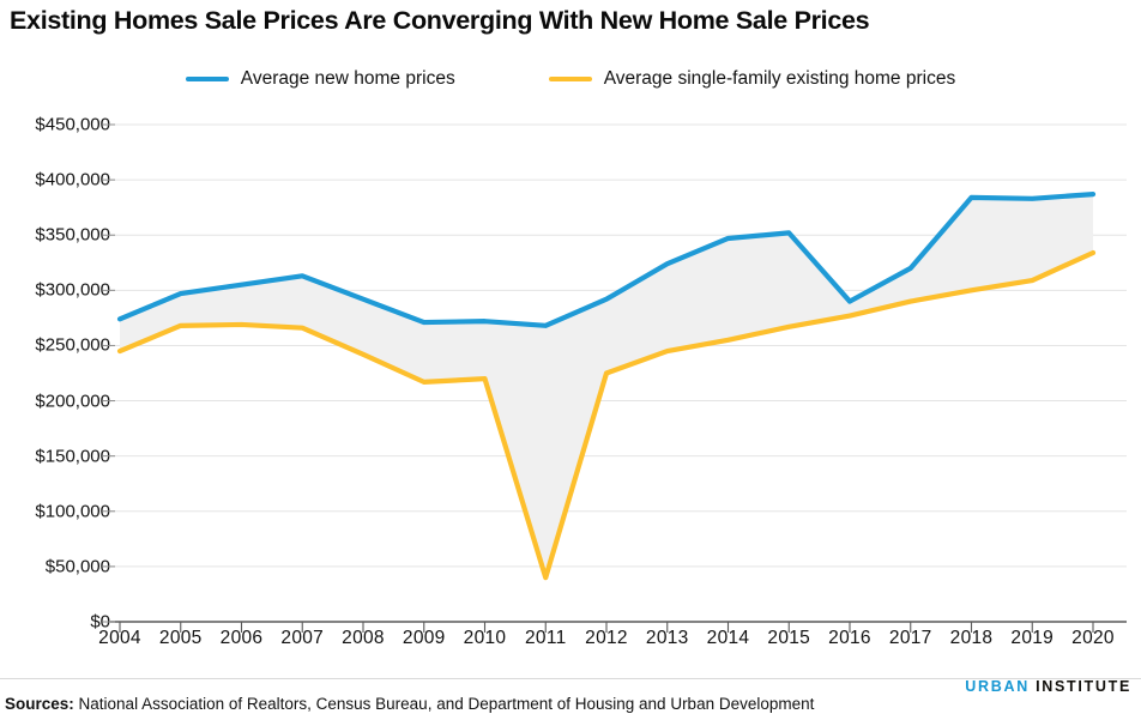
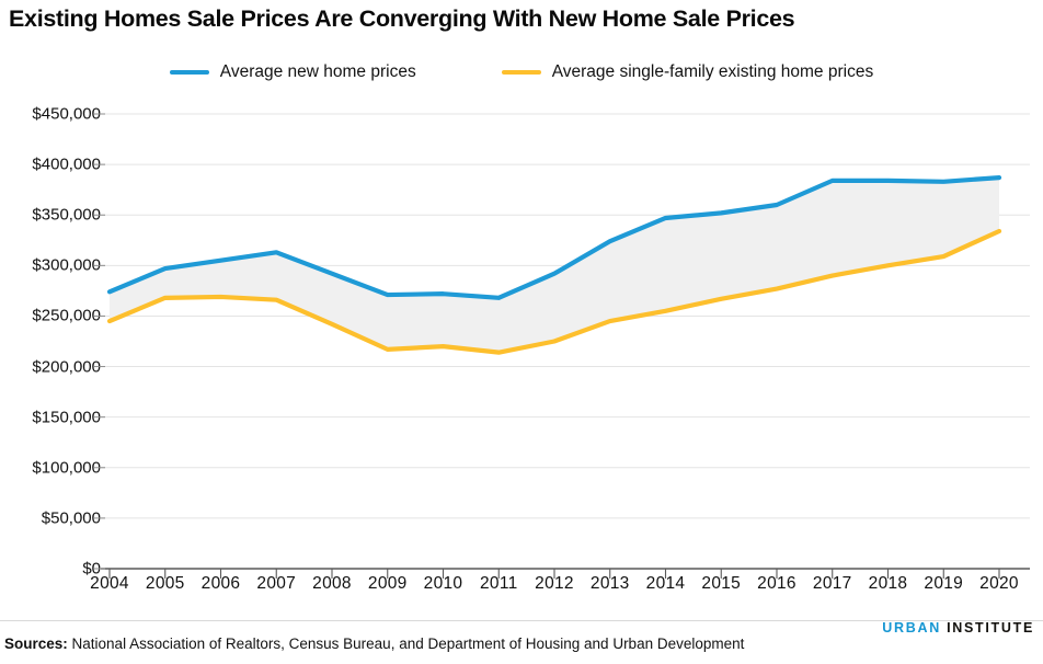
Average single-family existing home prices/2011: $40000 -> $210000
Average new home prices/2016: $290000 -> $360000
Average new home prices/2017: $320000 -> $380000
